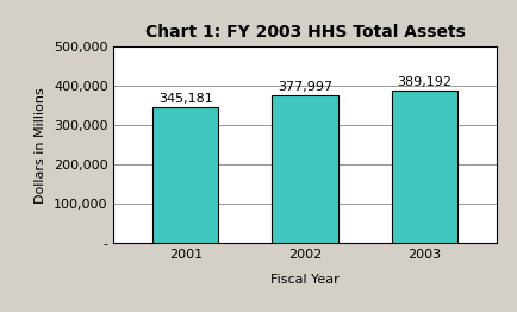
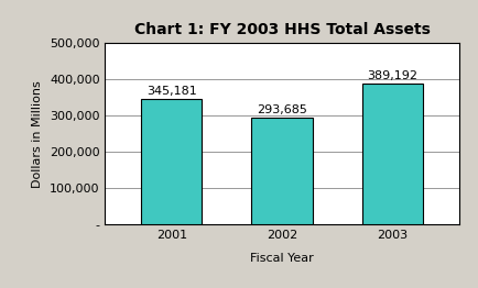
2002: 377,997 -> 293,685
